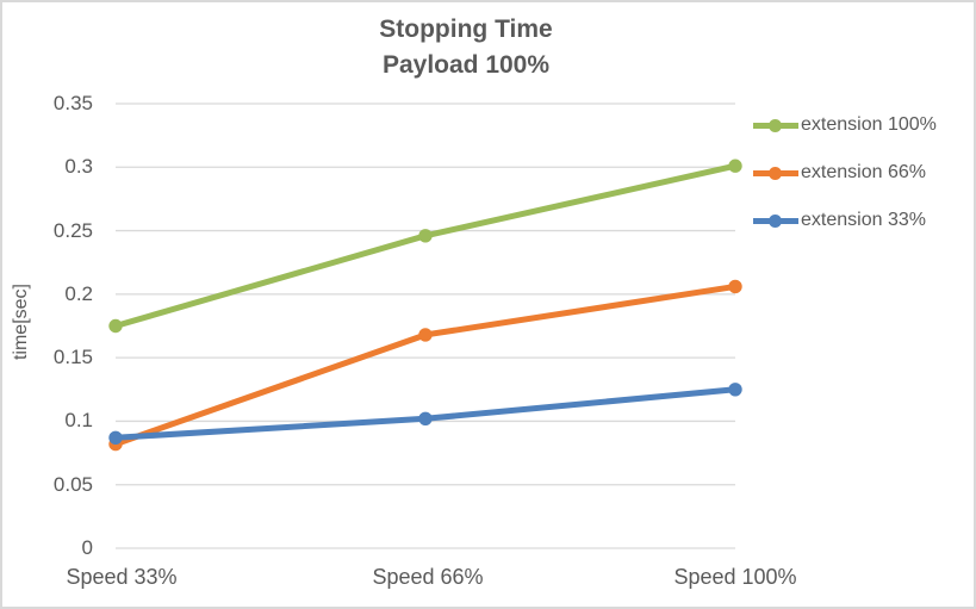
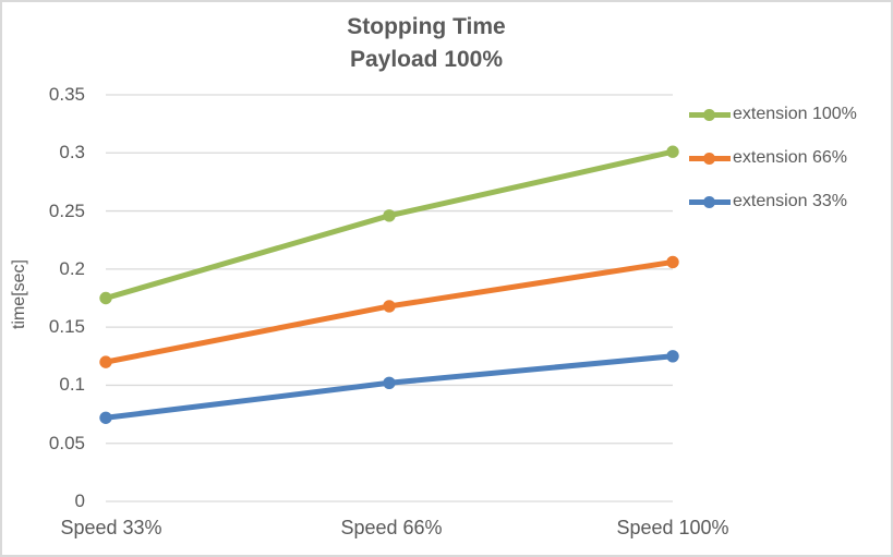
extension 66%/Speed 33%: 0.082 -> 0.120
extension 33%/Speed 33%: 0.087 -> 0.072
